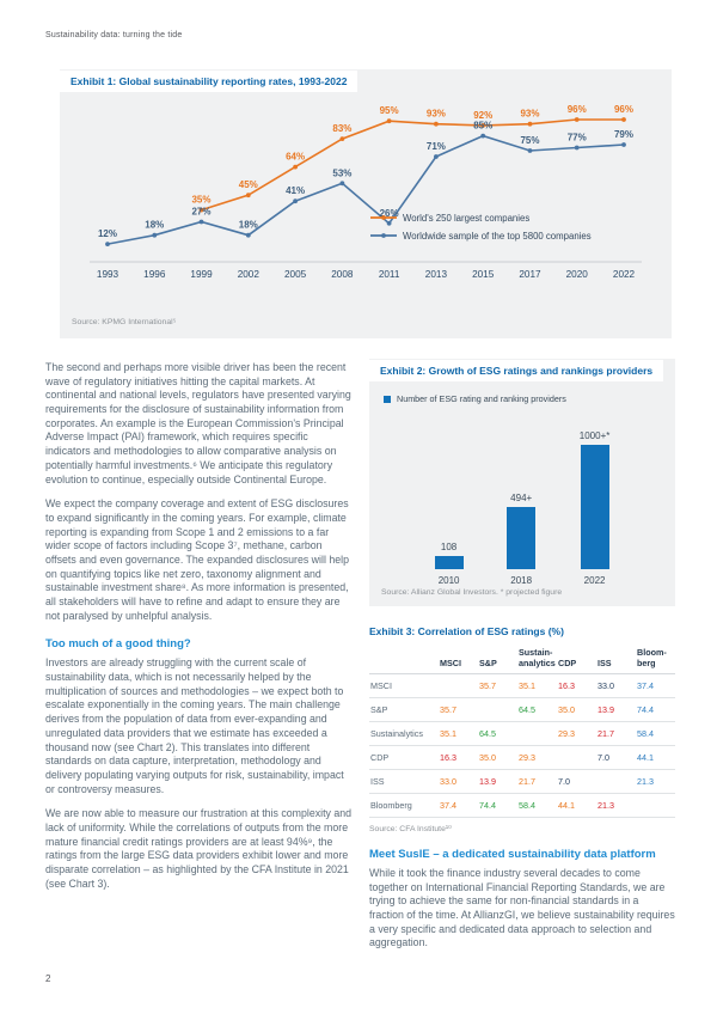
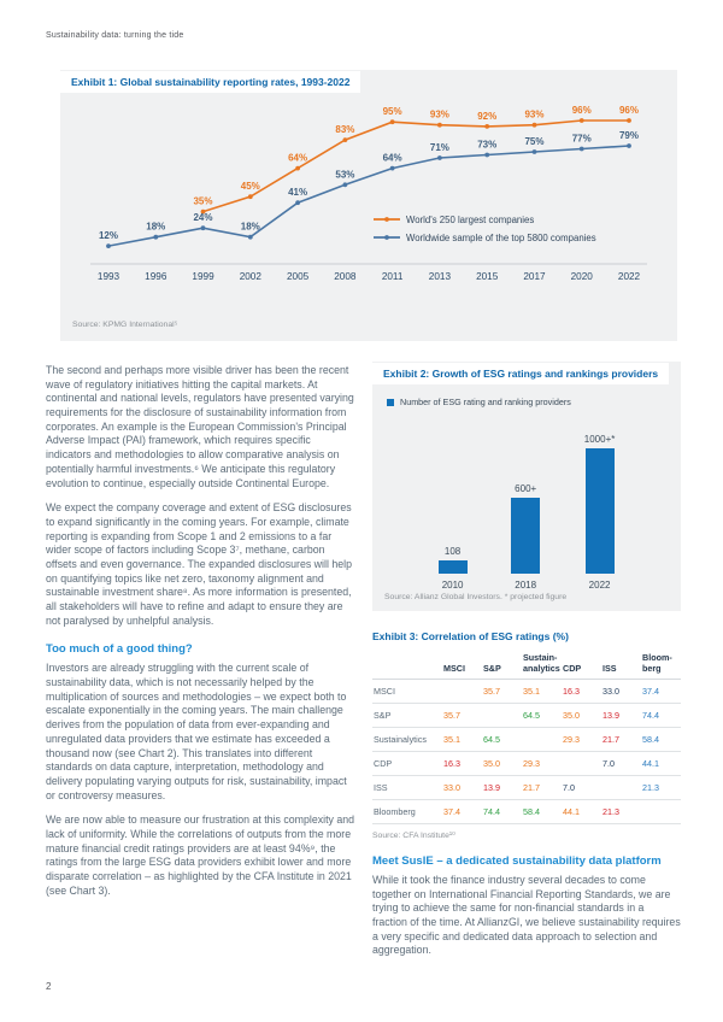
Exhibit 1: Global sustainability reporting rates, 1993-2022/Worldwide sample of the top 5800 companies/1999: 27% -> 24%
Exhibit 1: Global sustainability reporting rates, 1993-2022/Worldwide sample of the top 5800 companies/2011: 26% -> 64%
Exhibit 1: Global sustainability reporting rates, 1993-2022/Worldwide sample of the top 5800 companies/2015: 85% -> 73%
Exhibit 2: Growth of ESG ratings and rankings providers/2018: 494 -> 600
